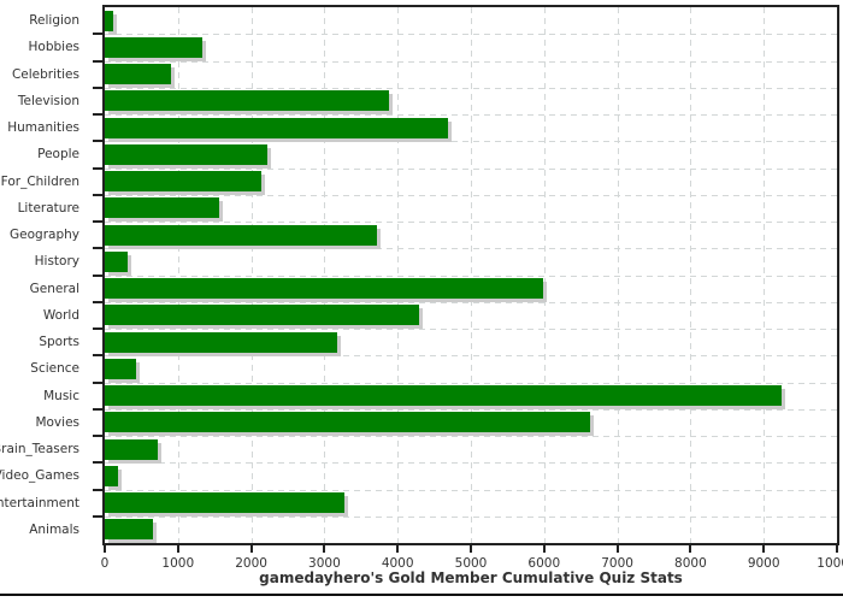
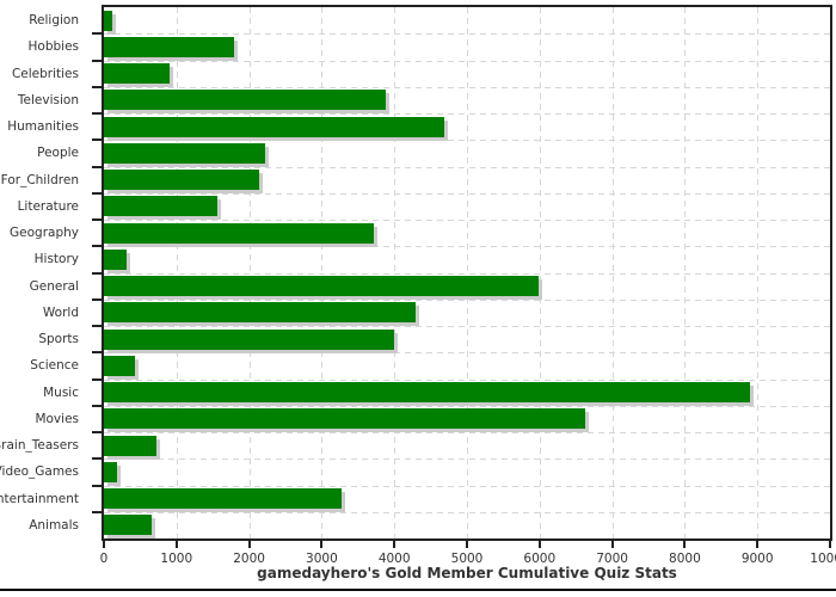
Hobbies: 1300 -> 1800
Sports: 3200 -> 4000
Music: 9200 -> 8900
